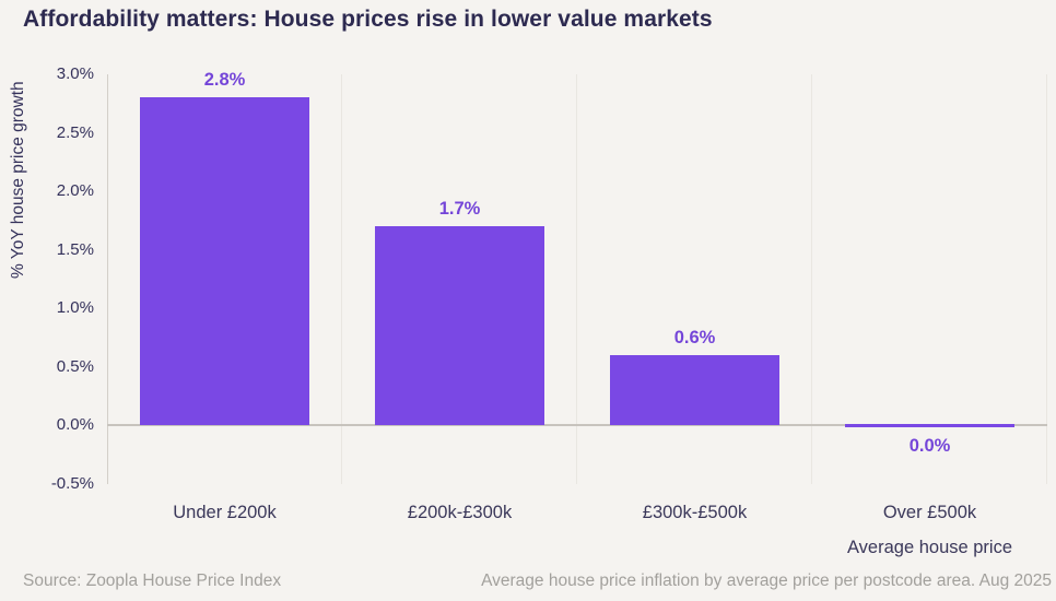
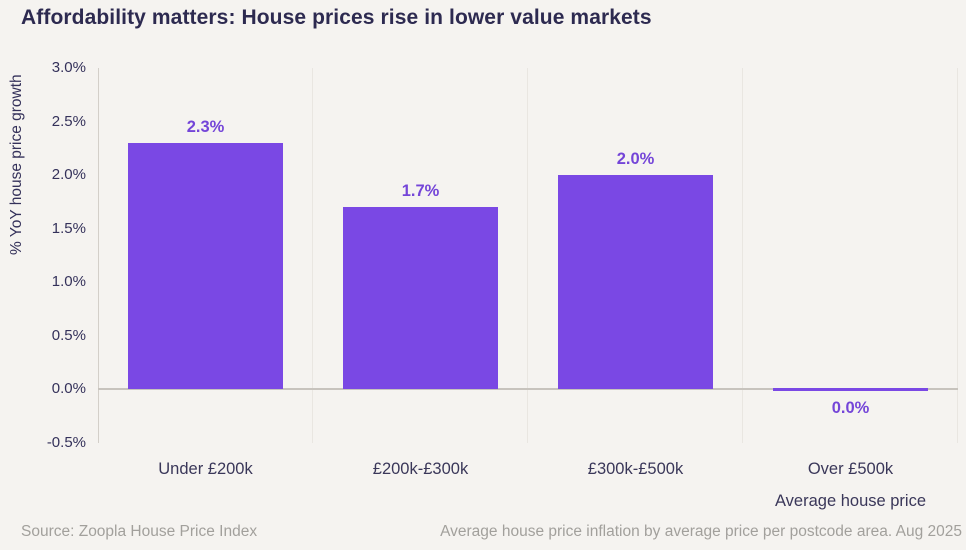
Under £200k: 2.8% -> 2.3%
£300k-£500k: 0.6% -> 2.0%
